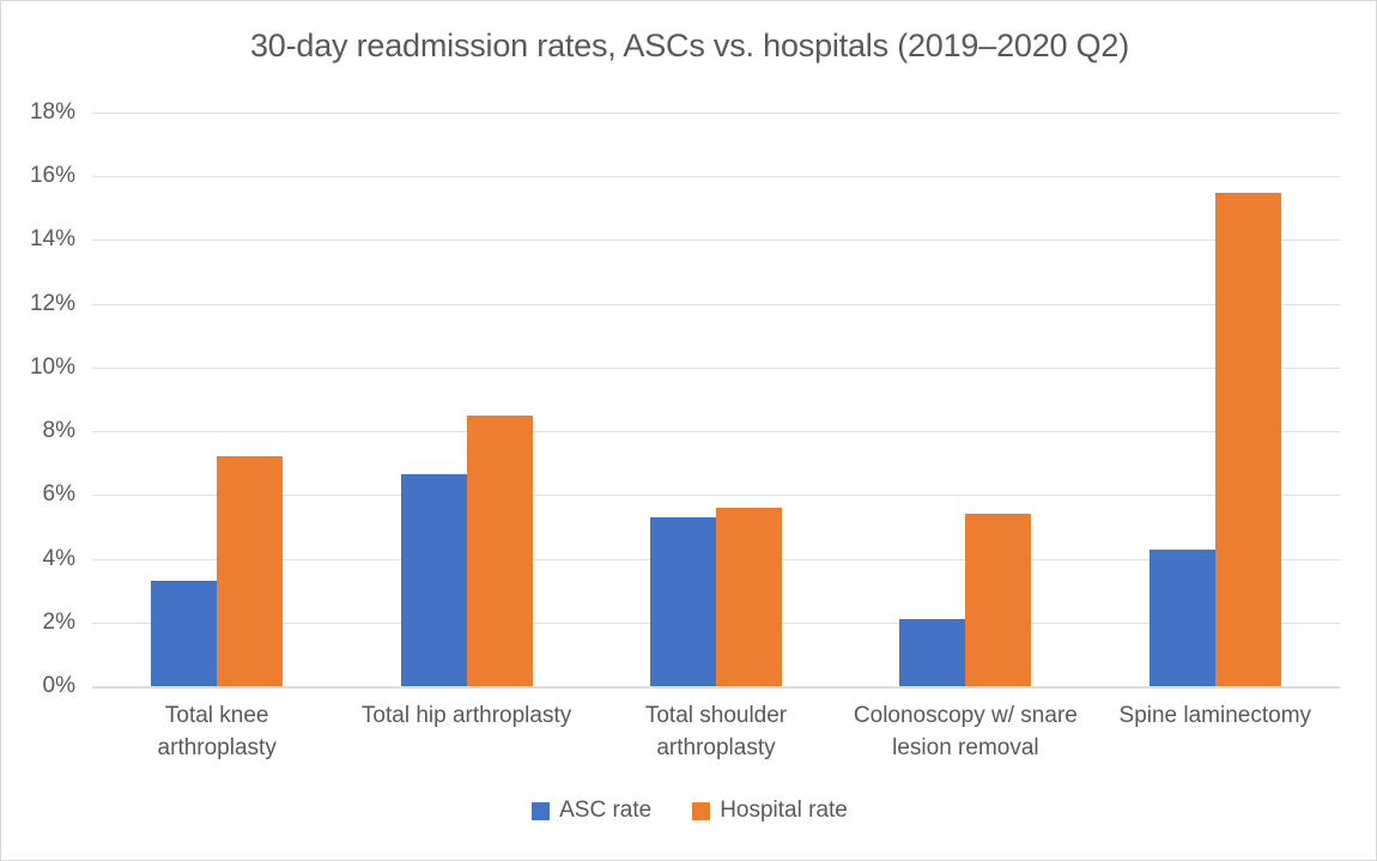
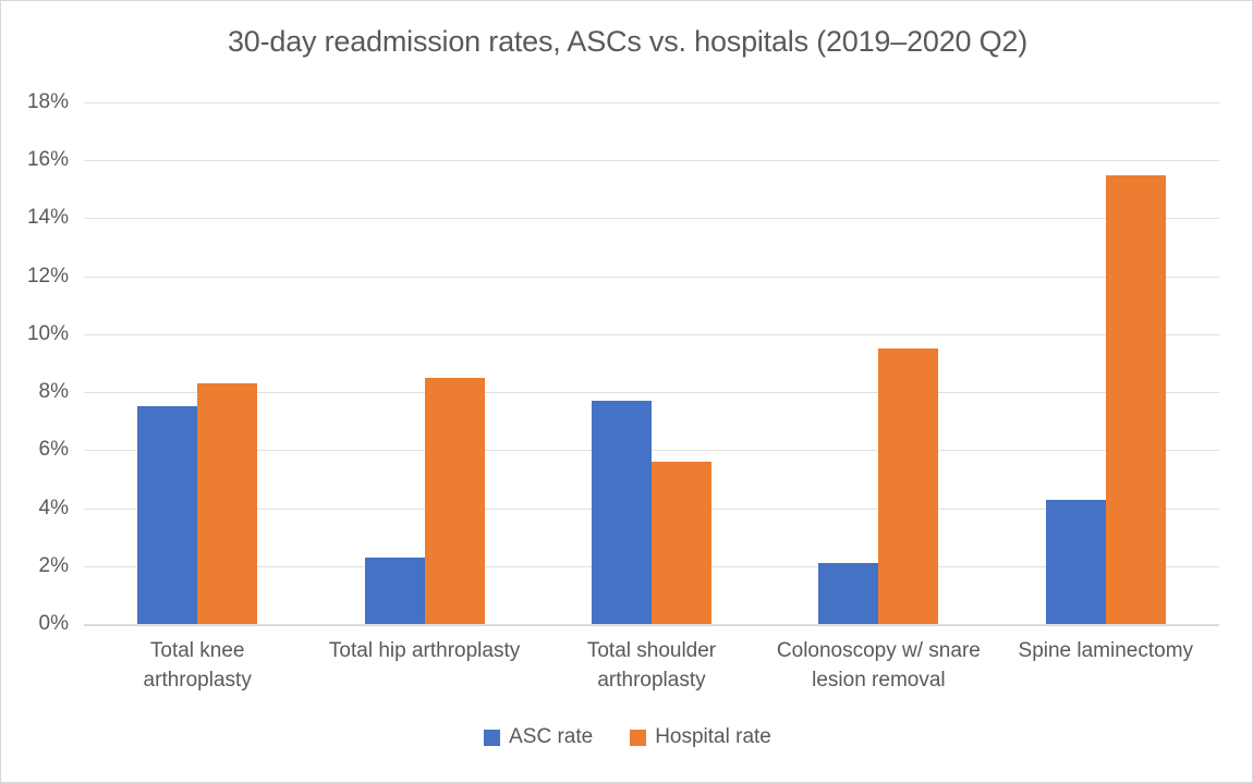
ASC rate/Total knee arthroplasty: 3.3% -> 7.5%
Hospital rate/Total knee arthroplasty: 7.2% -> 8.3%
ASC rate/Total hip arthroplasty: 6.7% -> 2.3%
ASC rate/Total shoulder arthroplasty: 5.3% -> 7.7%
Hospital rate/Colonoscopy w/ snare lesion removal: 5.4% -> 9.5%
